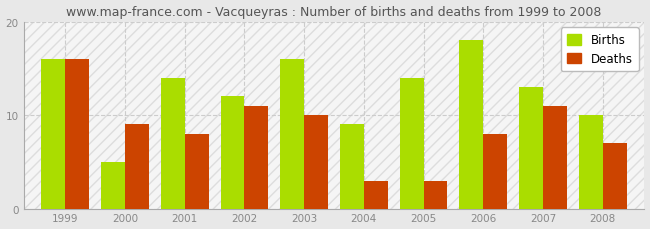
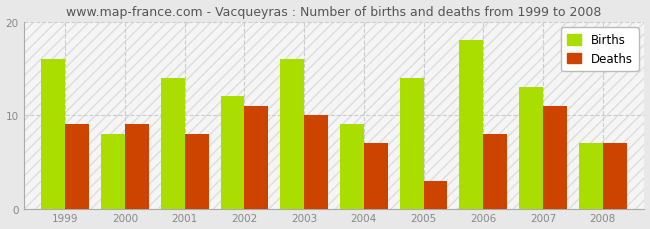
Deaths/1999: 16 -> 9
Births/2000: 5 -> 8
Deaths/2004: 3 -> 7
Births/2008: 10 -> 7
